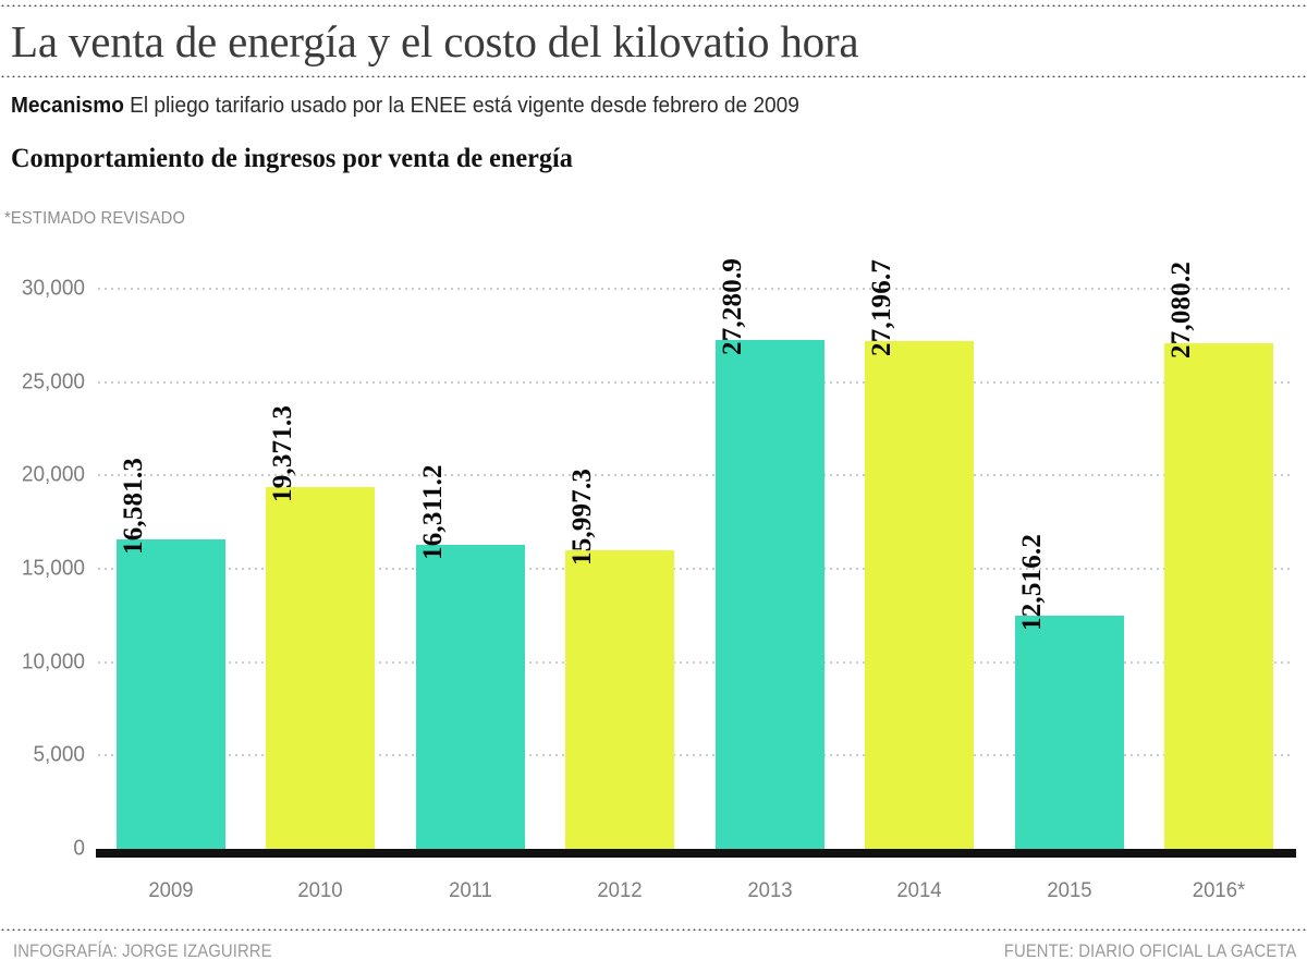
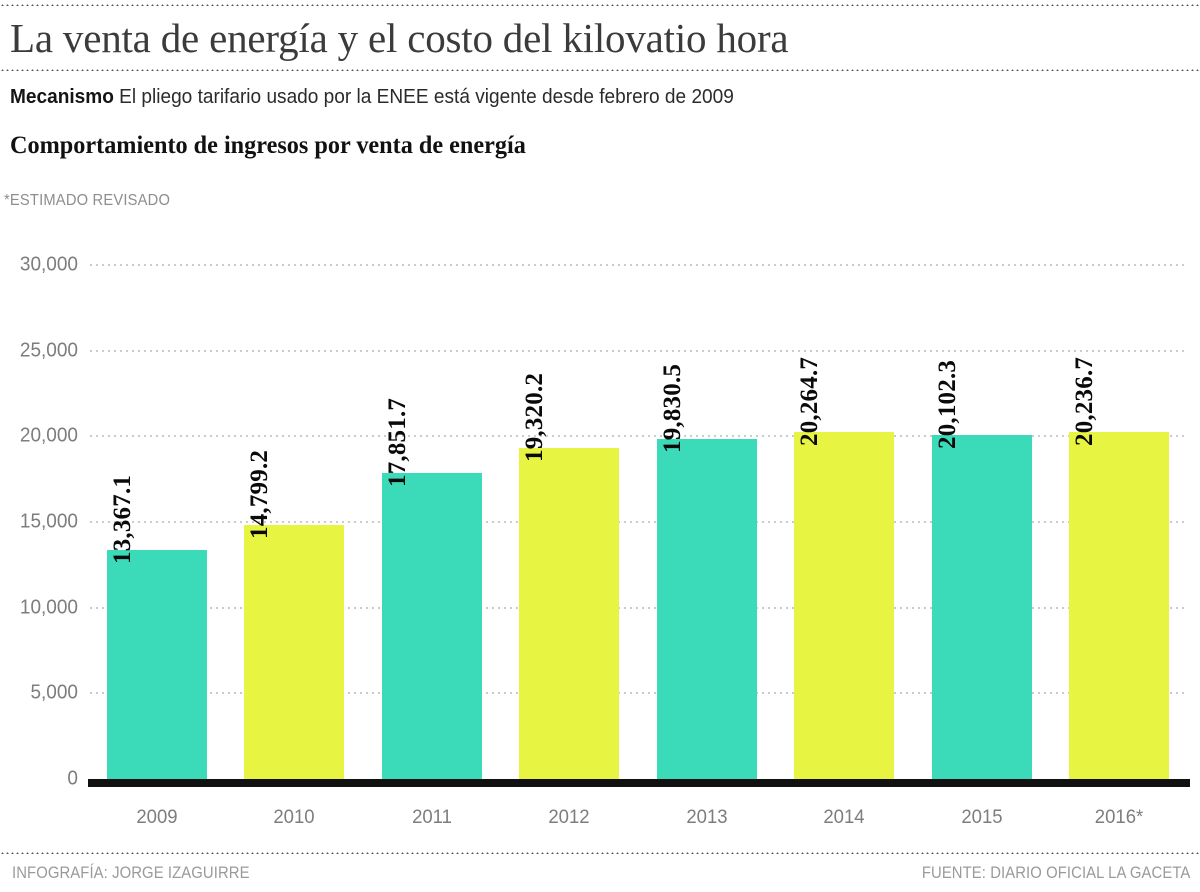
2009: 16,581.3 -> 13,367.1
2010: 19,371.3 -> 14,799.2
2011: 16,311.2 -> 17,851.7
2012: 15,997.3 -> 19,320.2
2013: 27,280.9 -> 19,830.5
2014: 27,196.7 -> 20,264.7
2015: 12,516.2 -> 20,102.3
2016*: 27,080.2 -> 20,236.7
